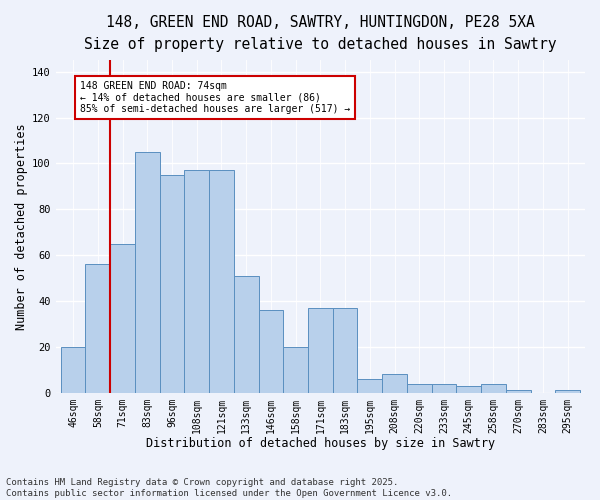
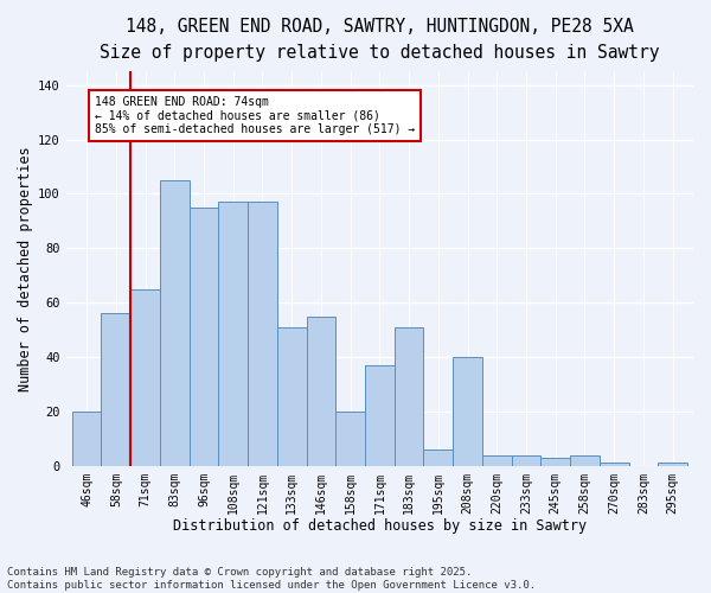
146sqm: 36 -> 55
183sqm: 37 -> 51
208sqm: 8 -> 40
